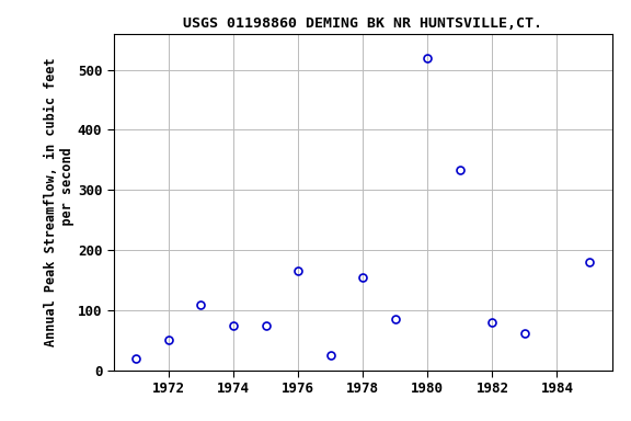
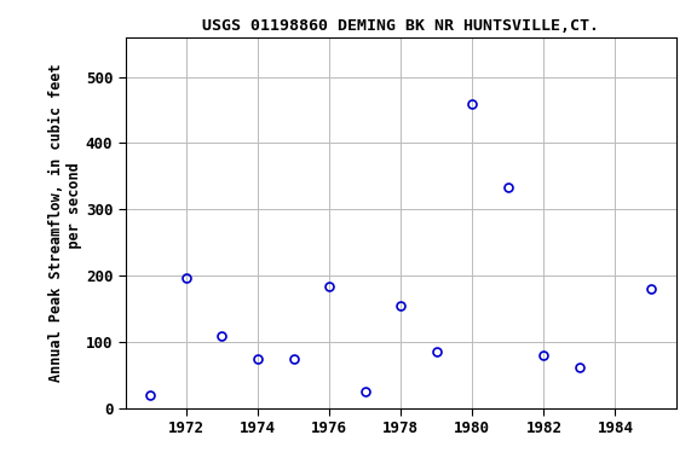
1972: 50 -> 196
1976: 165 -> 184
1980: 520 -> 460
